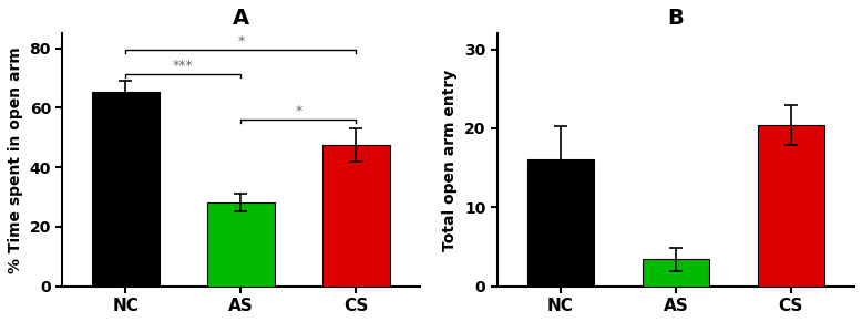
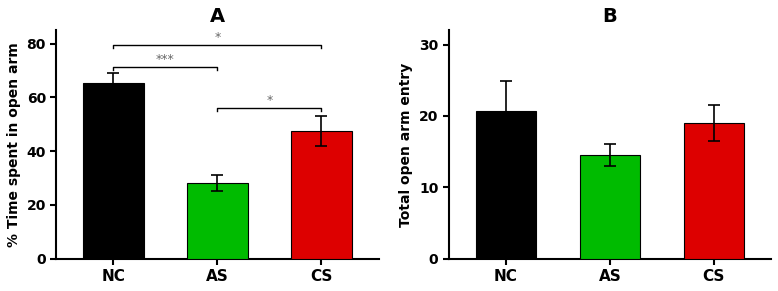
B/NC: 16.0 -> 20.7
B/AS: 3.4 -> 14.5
B/CS: 20.4 -> 19.0
